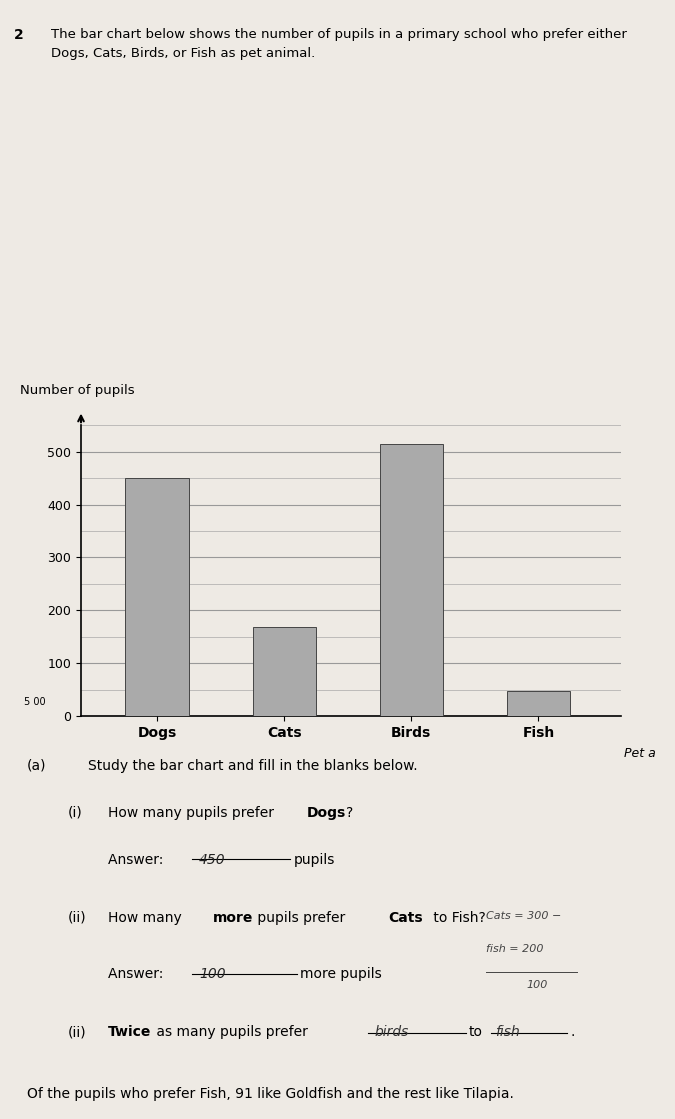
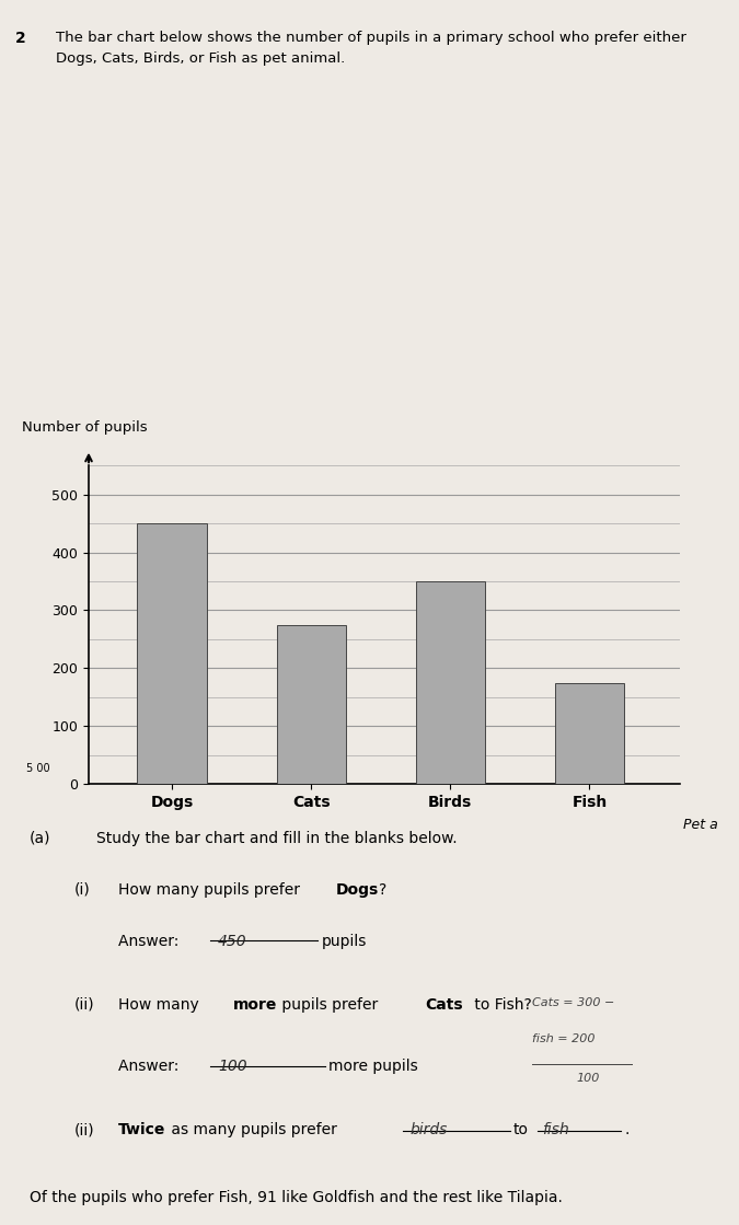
Cats: 168 -> 275
Birds: 514 -> 350
Fish: 48 -> 175
